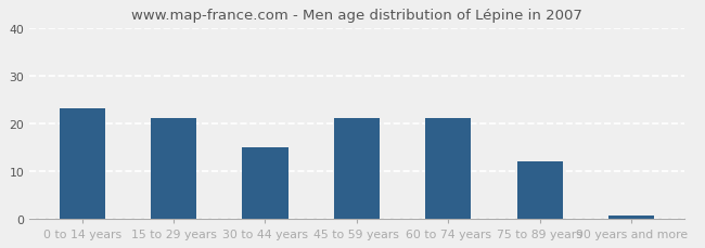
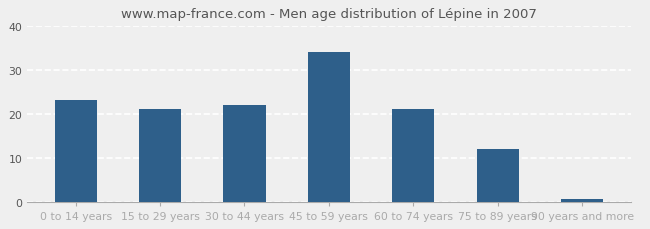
30 to 44 years: 15.0 -> 22.0
45 to 59 years: 21.0 -> 34.0
